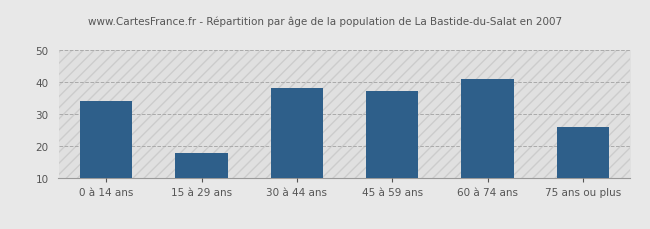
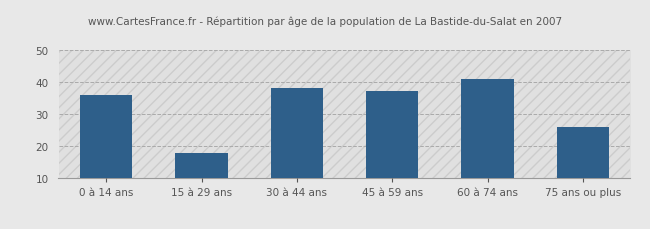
0 à 14 ans: 34 -> 36
